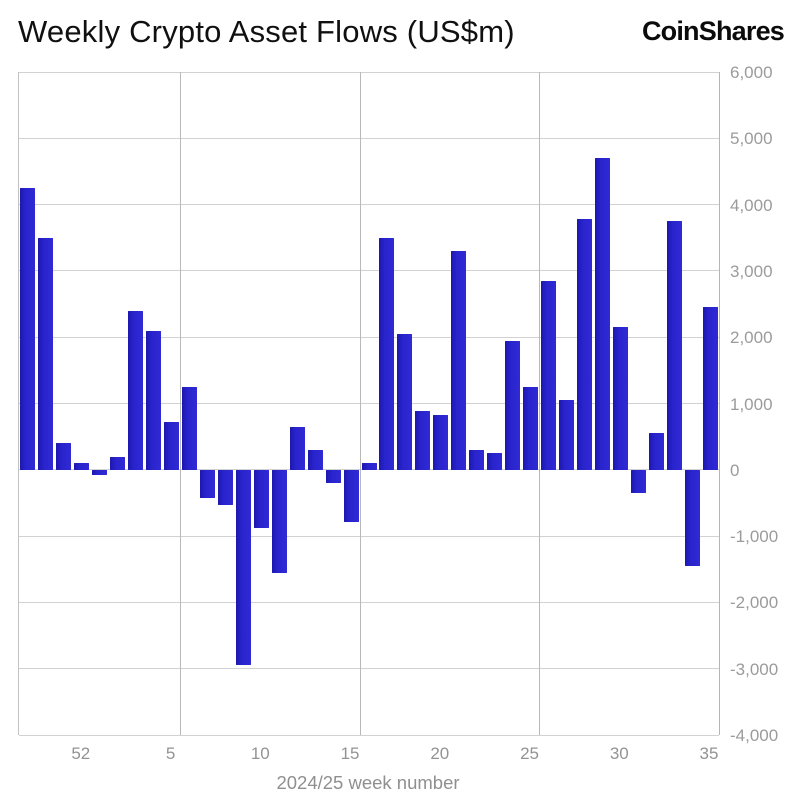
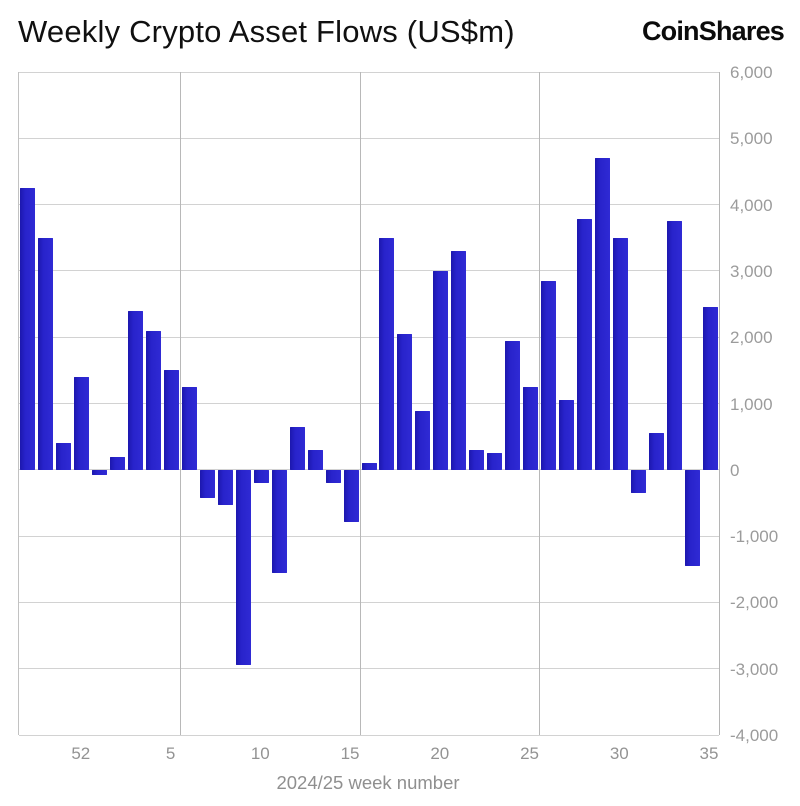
52: 100 -> 1400
5: 700 -> 1500
10: -900 -> -200
20: 800 -> 3000
30: 2200 -> 3500
